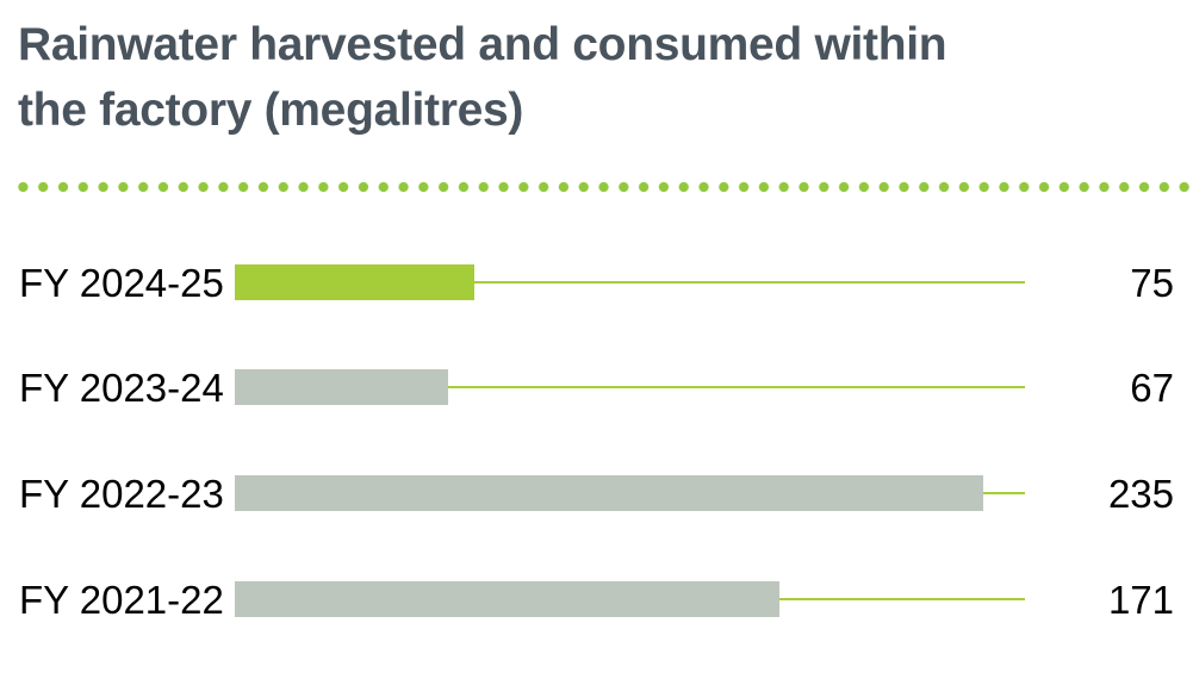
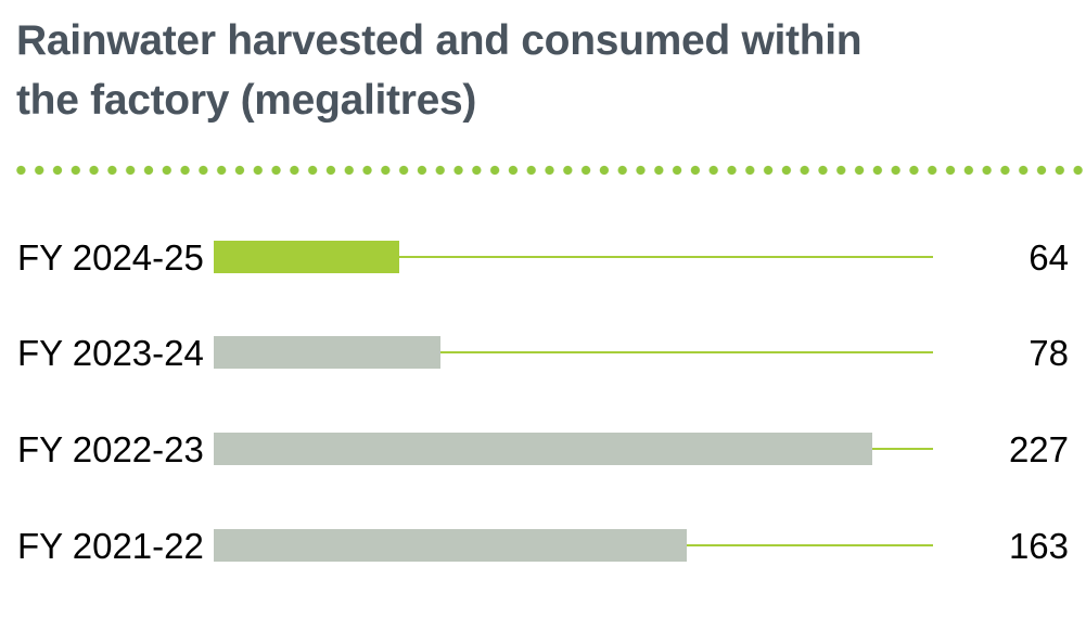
FY 2024-25: 75 -> 64
FY 2023-24: 67 -> 78
FY 2022-23: 235 -> 227
FY 2021-22: 171 -> 163
